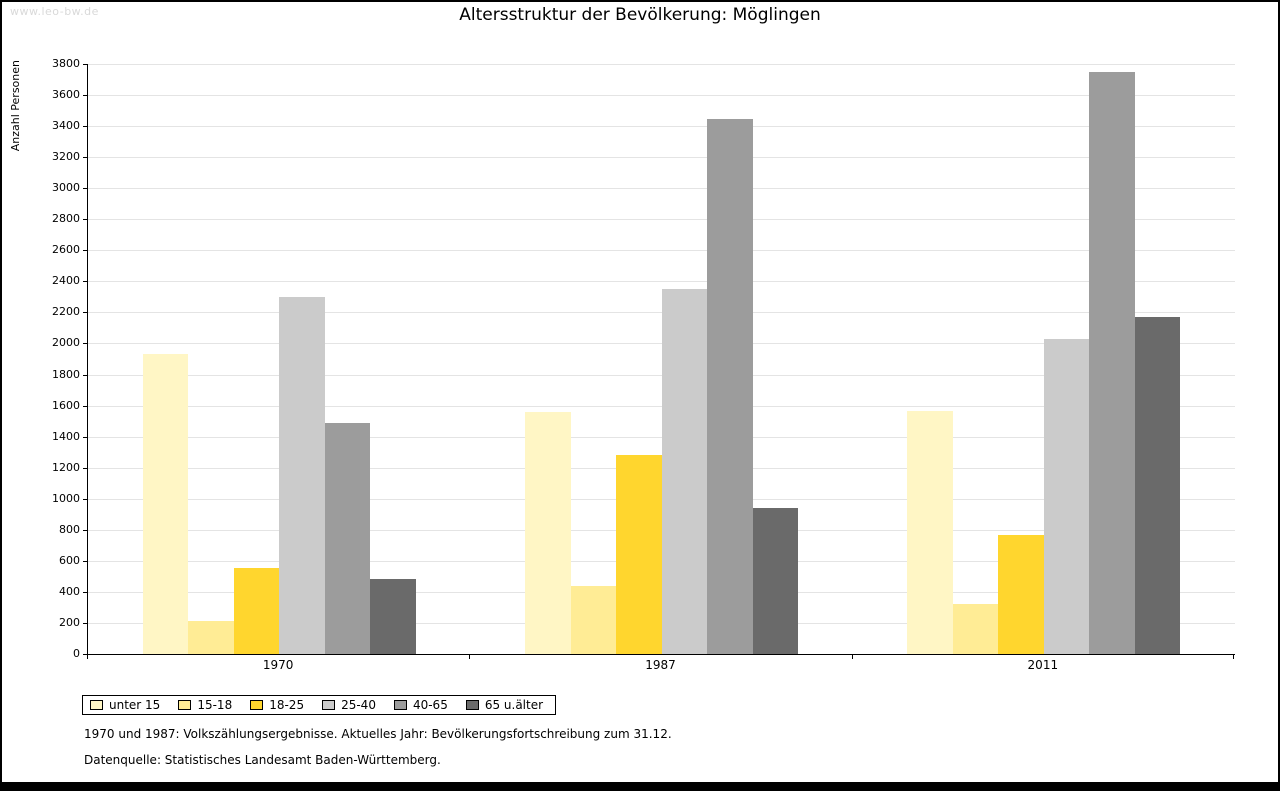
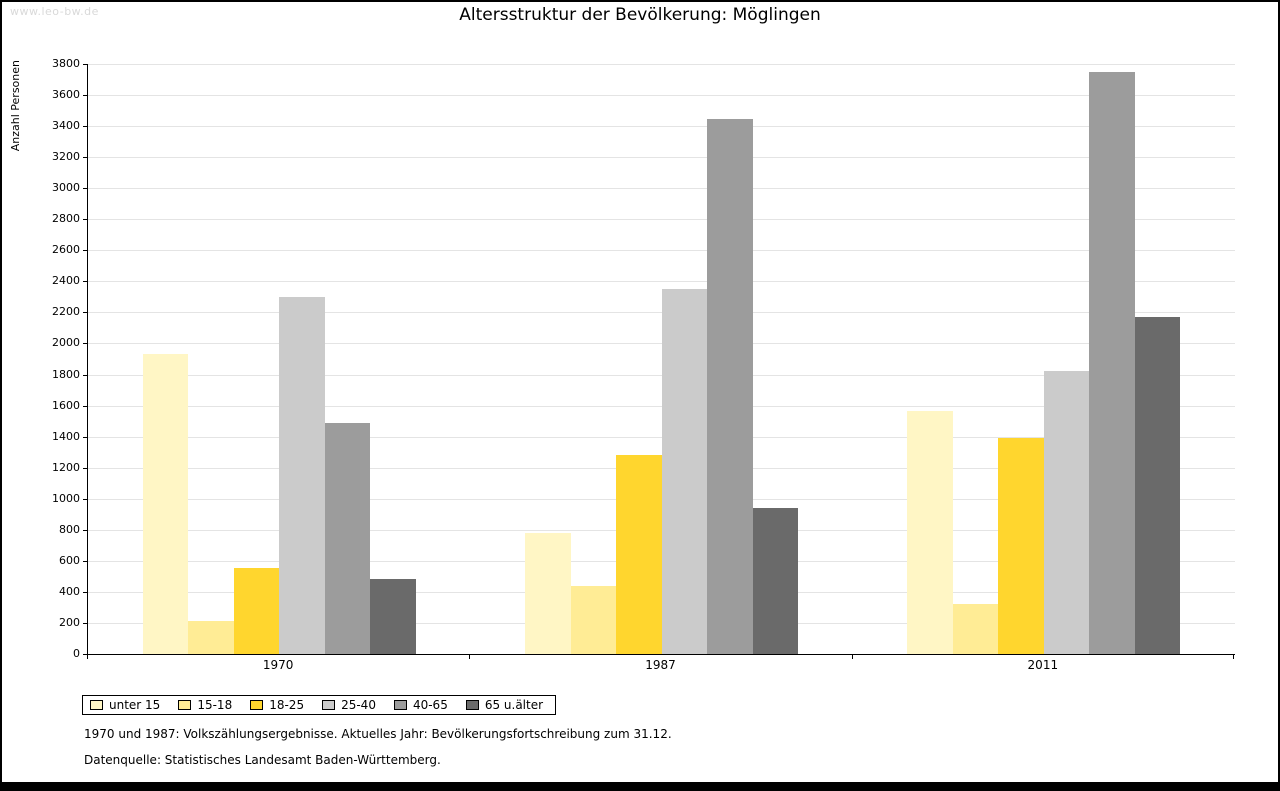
unter 15/1987: 1560 -> 780
18-25/2011: 760 -> 1390
25-40/2011: 2030 -> 1820
